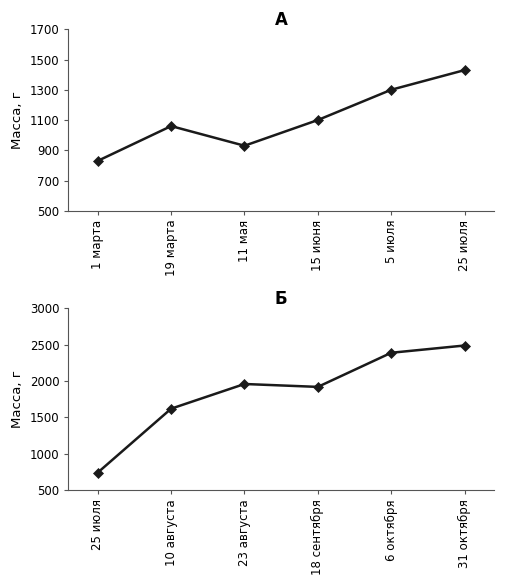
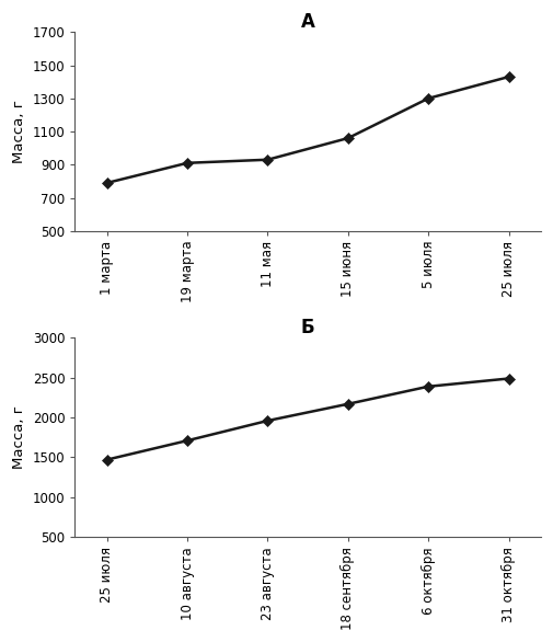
А/1 марта: 830 -> 790
А/19 марта: 1060 -> 910
А/15 июня: 1100 -> 1060
Б/25 июля: 740 -> 1470
Б/10 августа: 1620 -> 1710
Б/18 сентября: 1920 -> 2170
